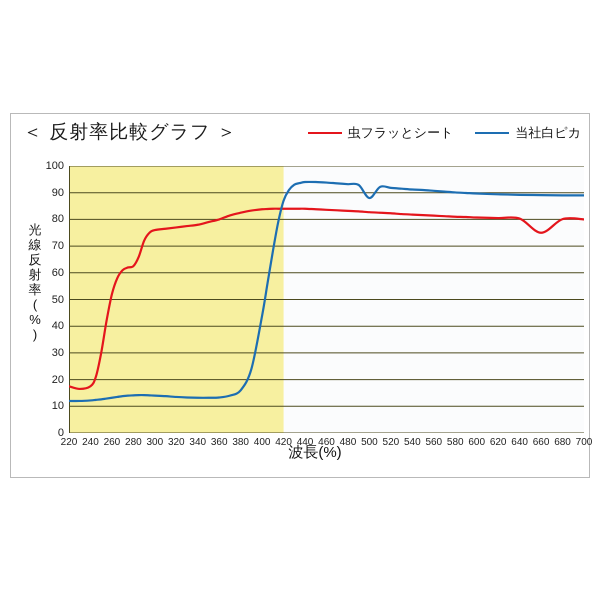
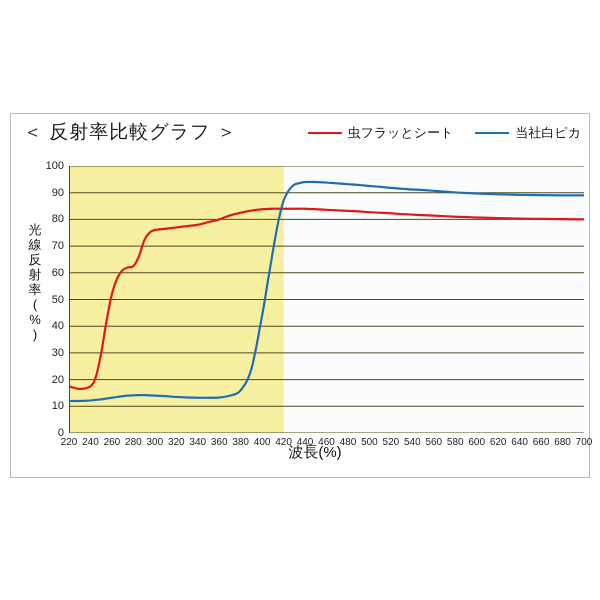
当社白ピカ/500: 88 -> 92
虫フラッとシート/660: 75 -> 80
